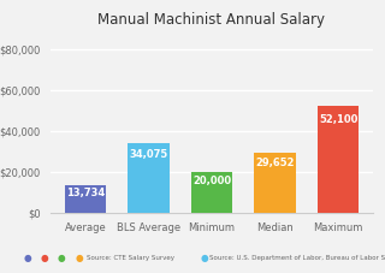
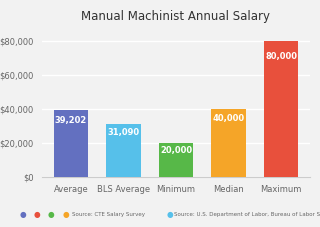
Average: 13,734 -> 39,202
BLS Average: 34,075 -> 31,090
Median: 29,652 -> 40,000
Maximum: 52,100 -> 80,000
